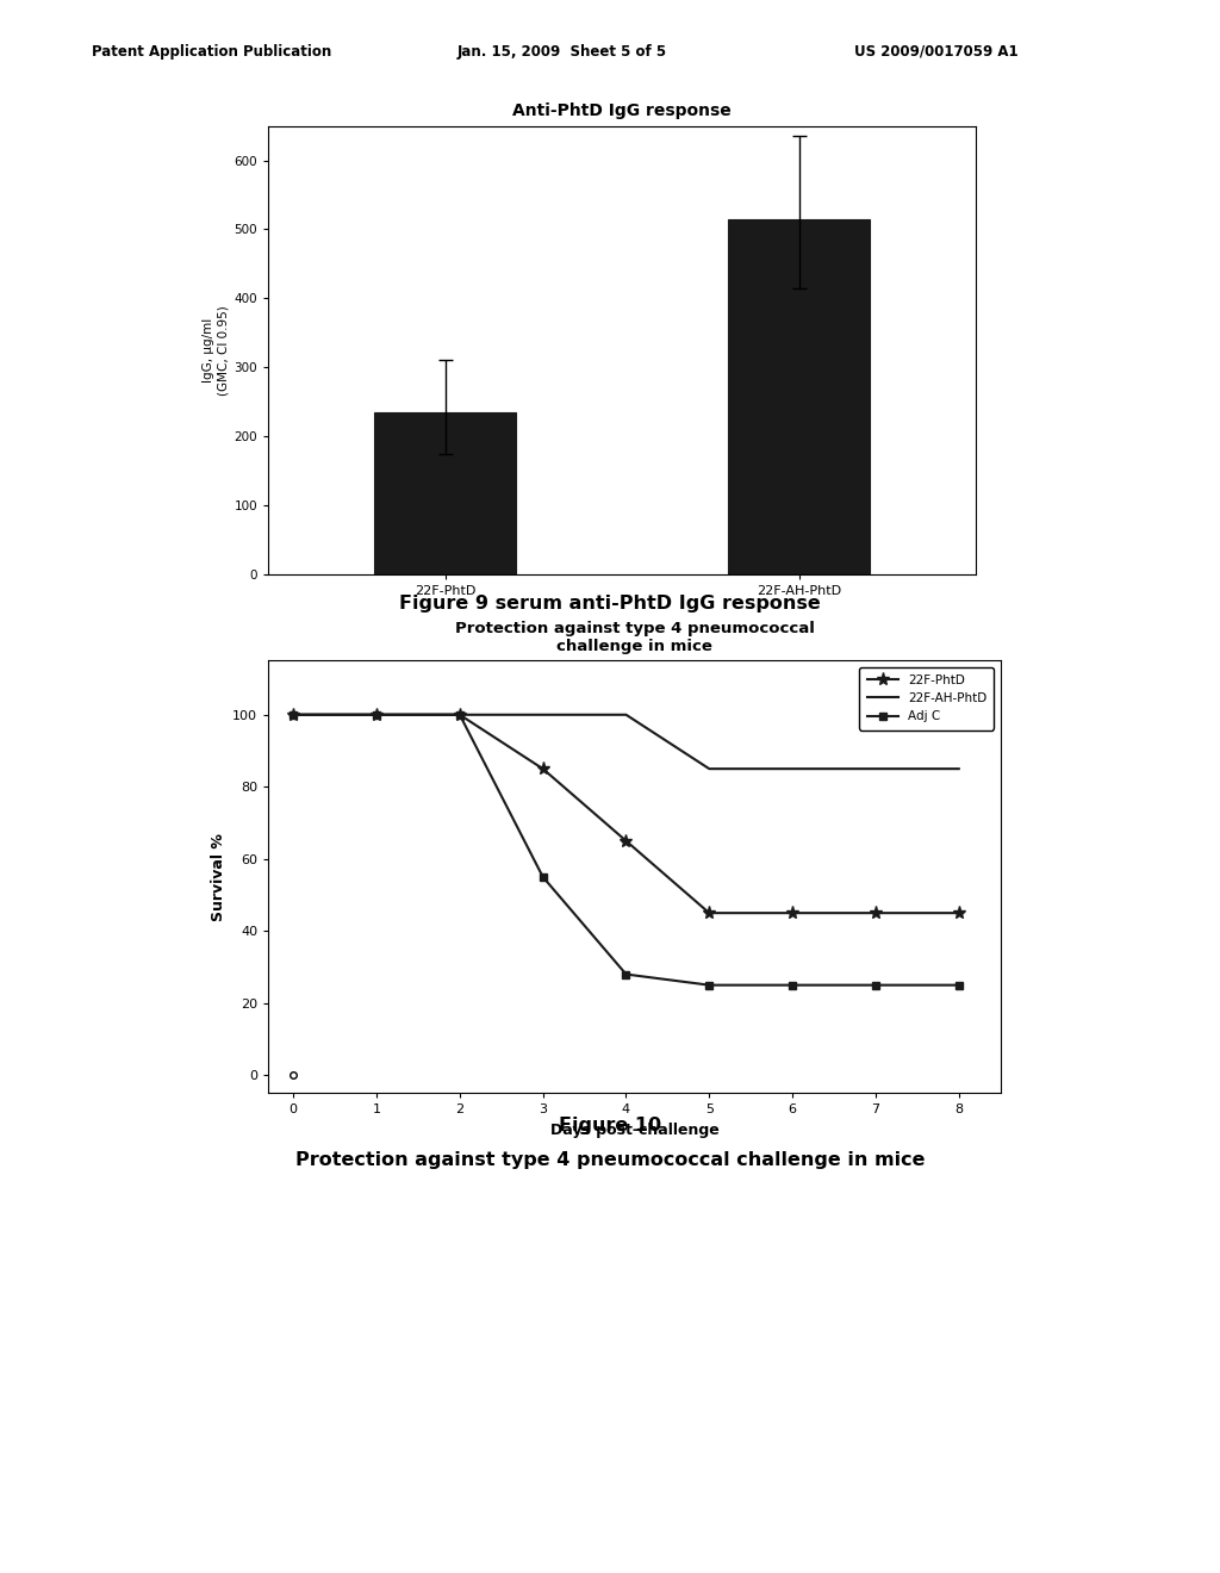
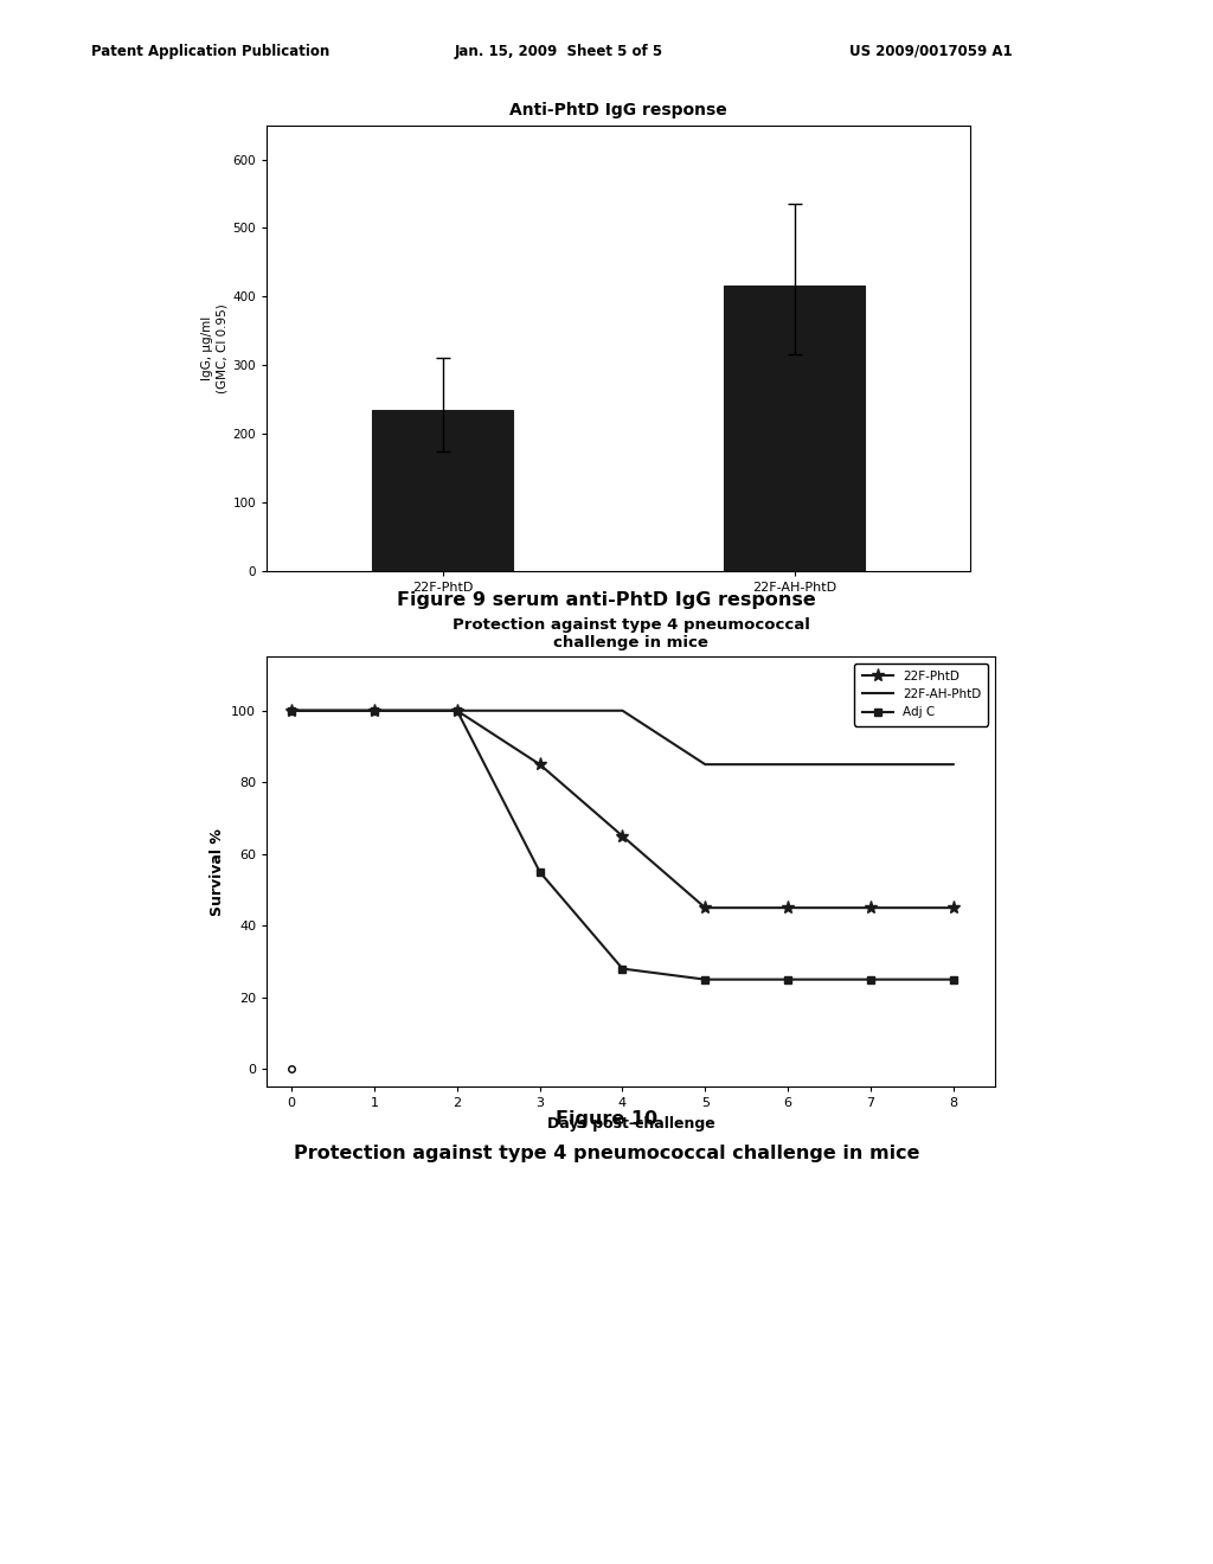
Anti-PhtD IgG response/22F-AH-PhtD: 515 -> 416
